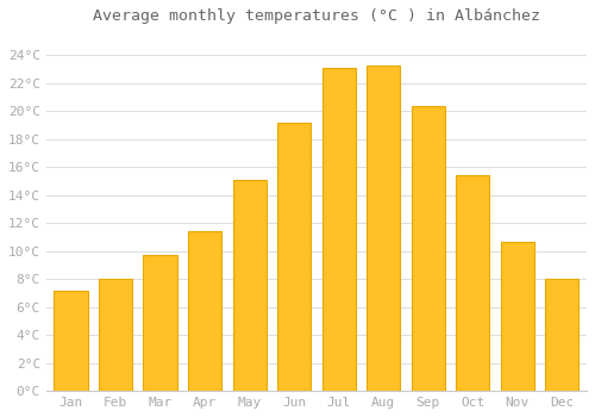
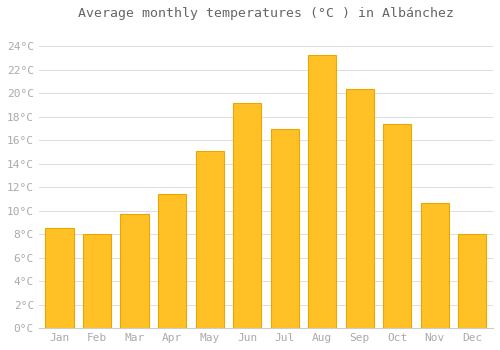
Jan: 7.2°C -> 8.5°C
Jul: 23.1°C -> 17.0°C
Oct: 15.4°C -> 17.4°C
